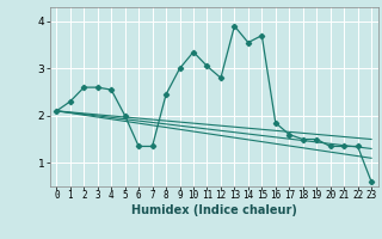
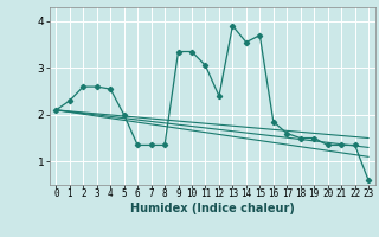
8: 2.45 -> 1.35
9: 3.00 -> 3.35
12: 2.80 -> 2.40
